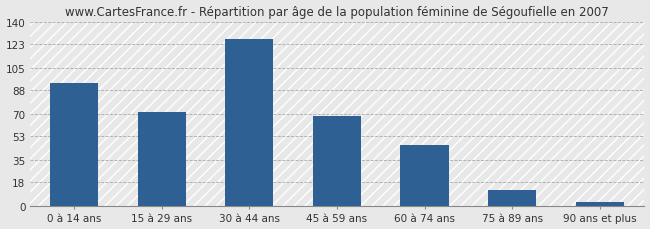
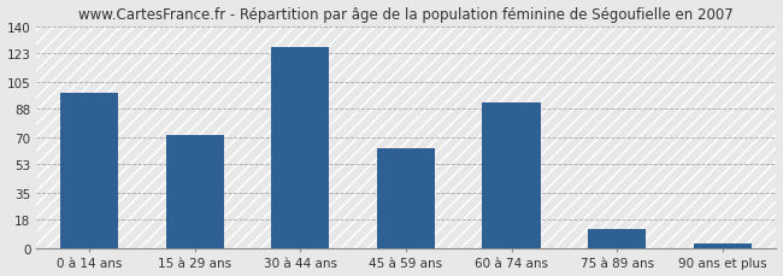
0 à 14 ans: 93 -> 98
45 à 59 ans: 68 -> 63
60 à 74 ans: 46 -> 92
